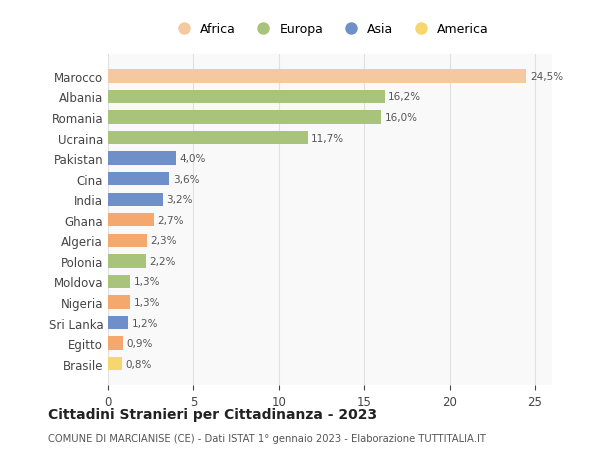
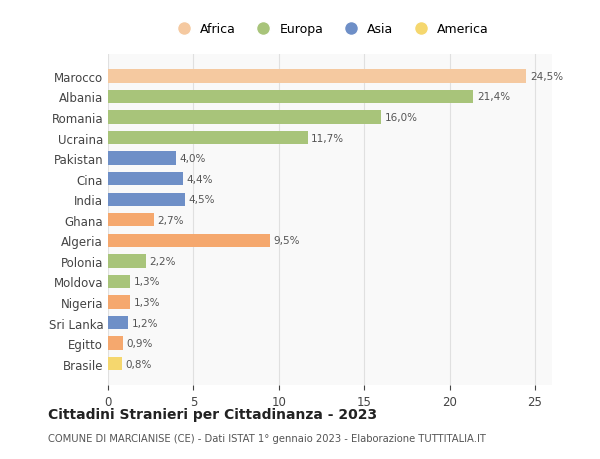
Albania: 16,2% -> 21,4%
Cina: 3,6% -> 4,4%
India: 3,2% -> 4,5%
Algeria: 2,3% -> 9,5%
